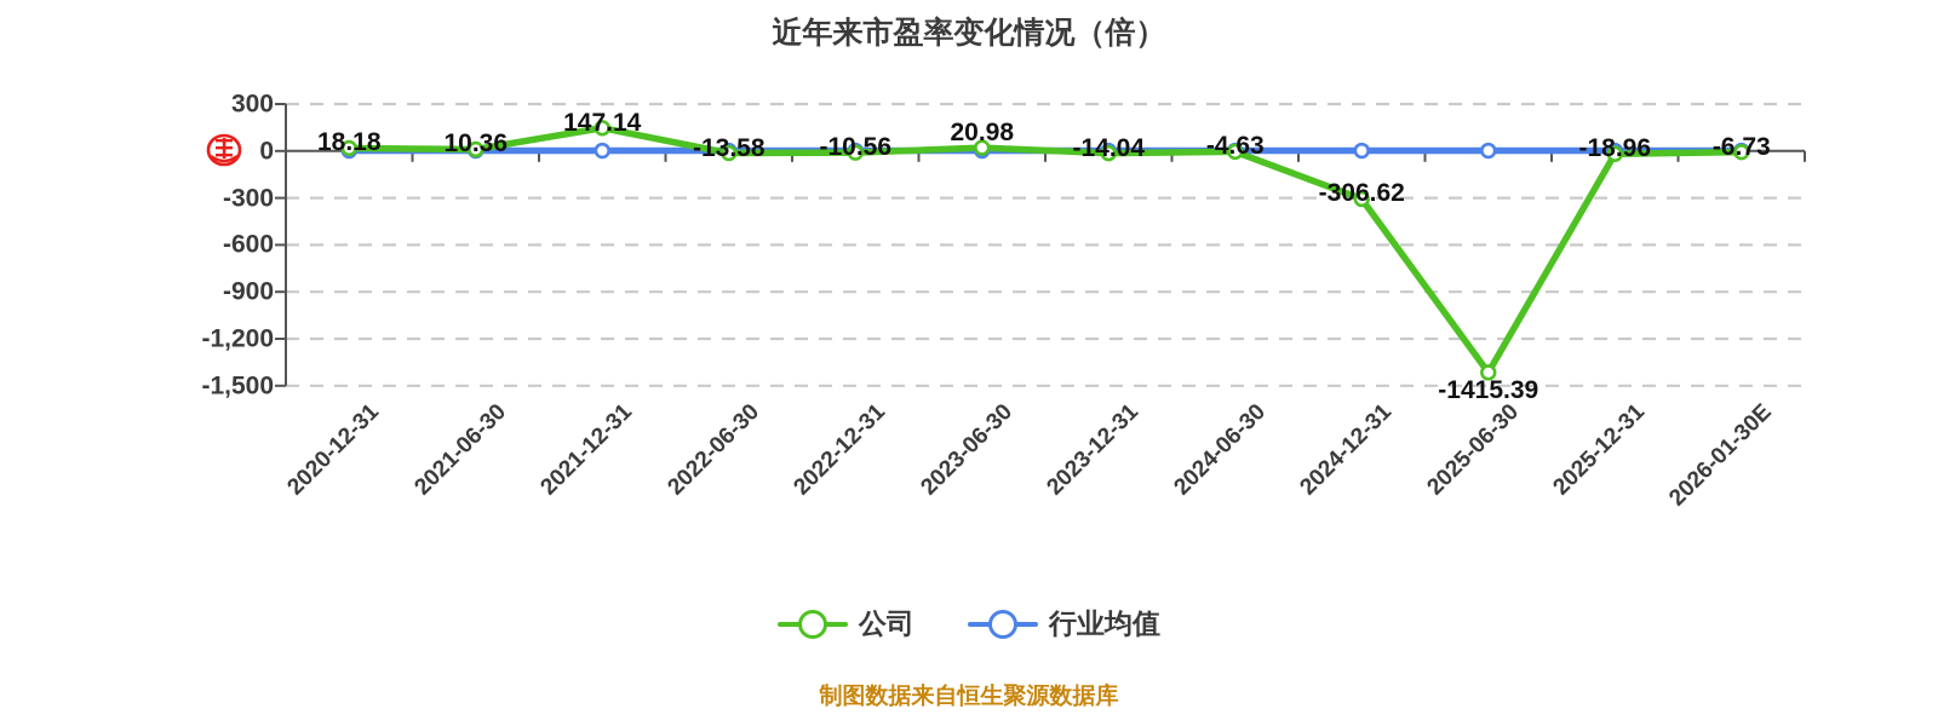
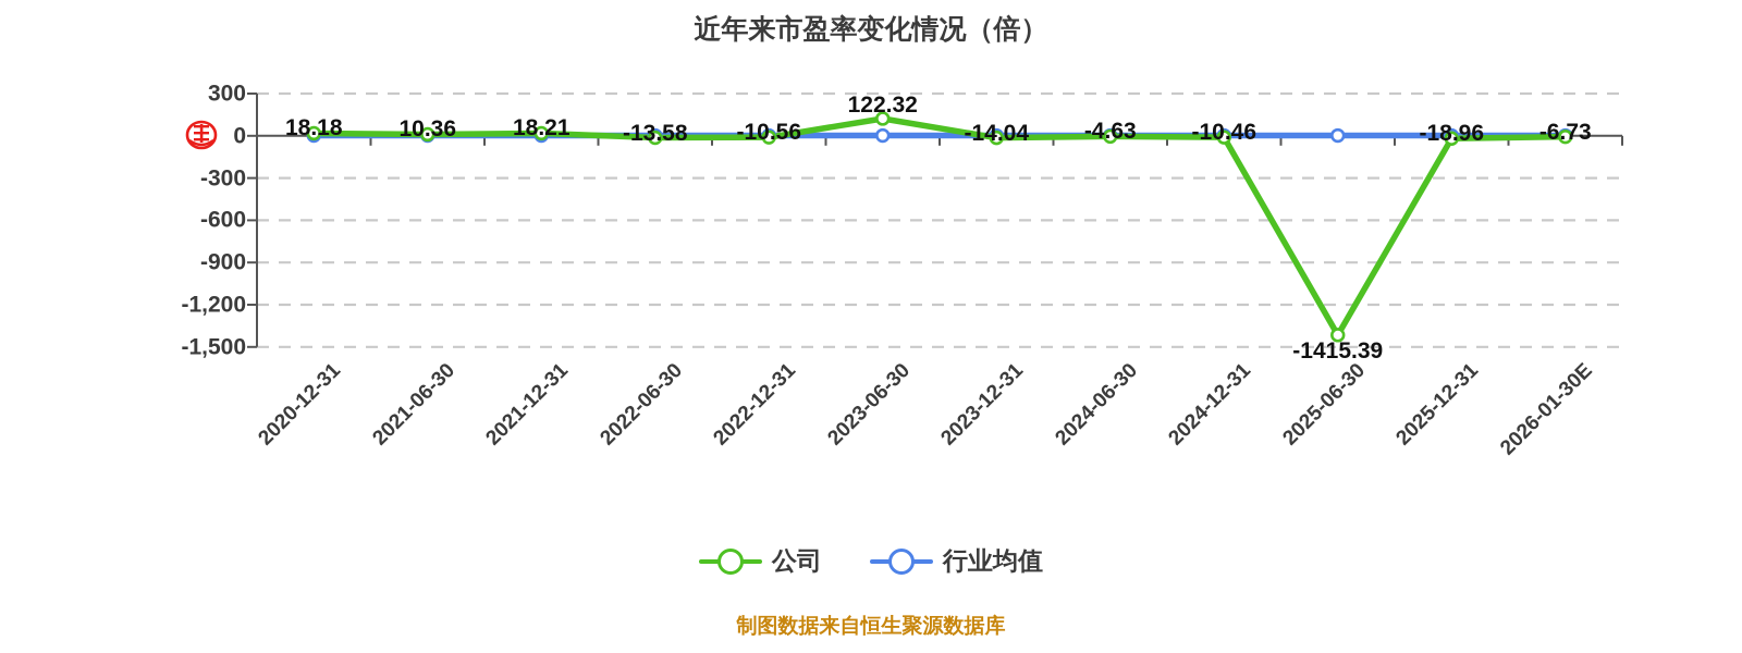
公司/2021-12-31: 147.14 -> 18.21
公司/2023-06-30: 20.98 -> 122.32
公司/2024-12-31: -306.62 -> -10.46
